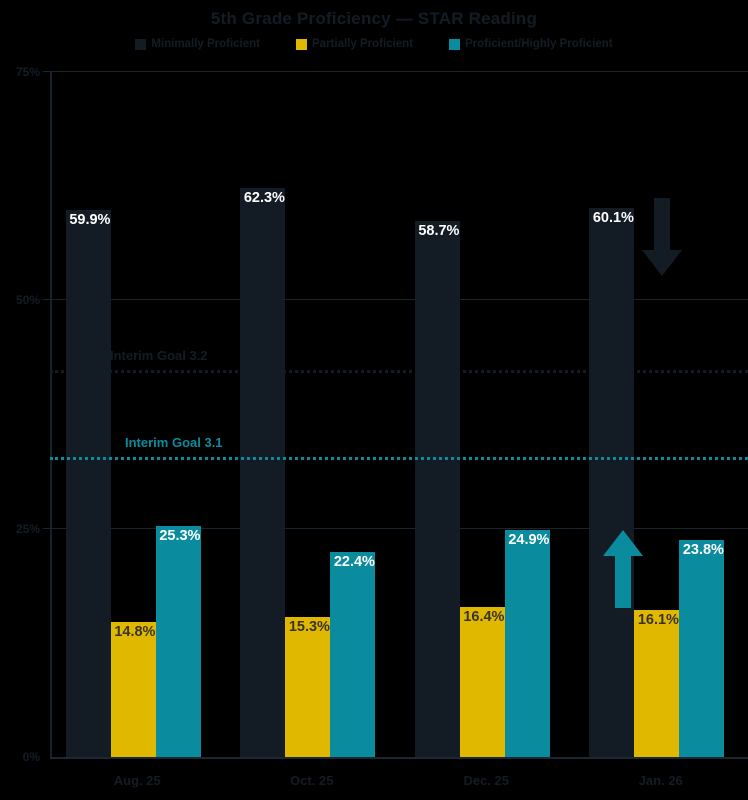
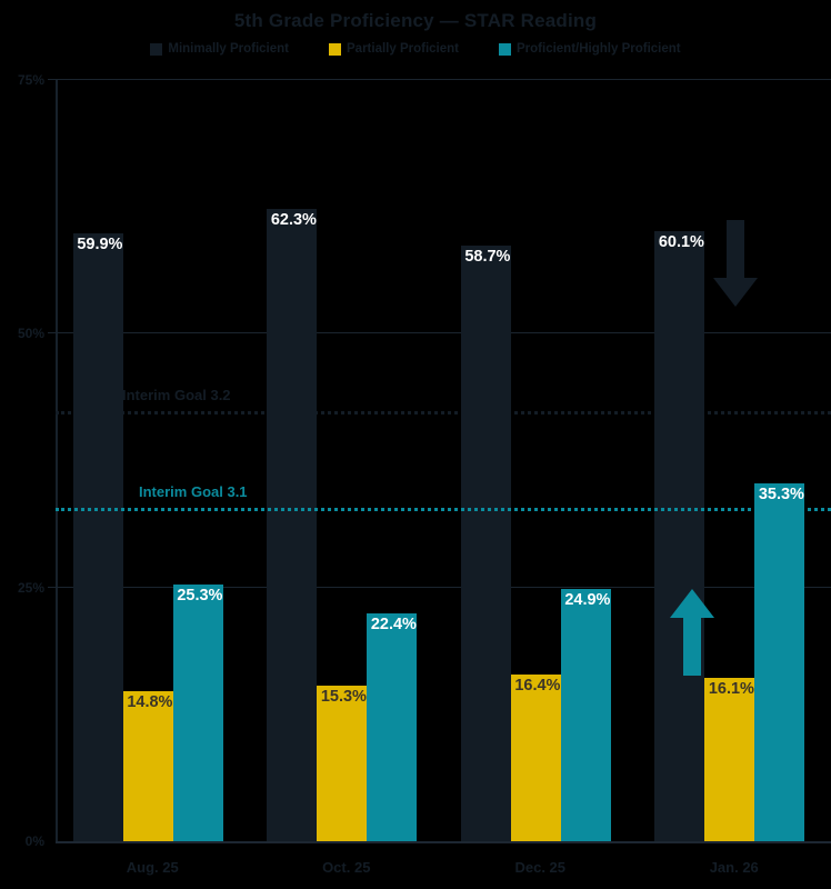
Proficient/Highly Proficient/Jan. 26: 23.8% -> 35.3%
